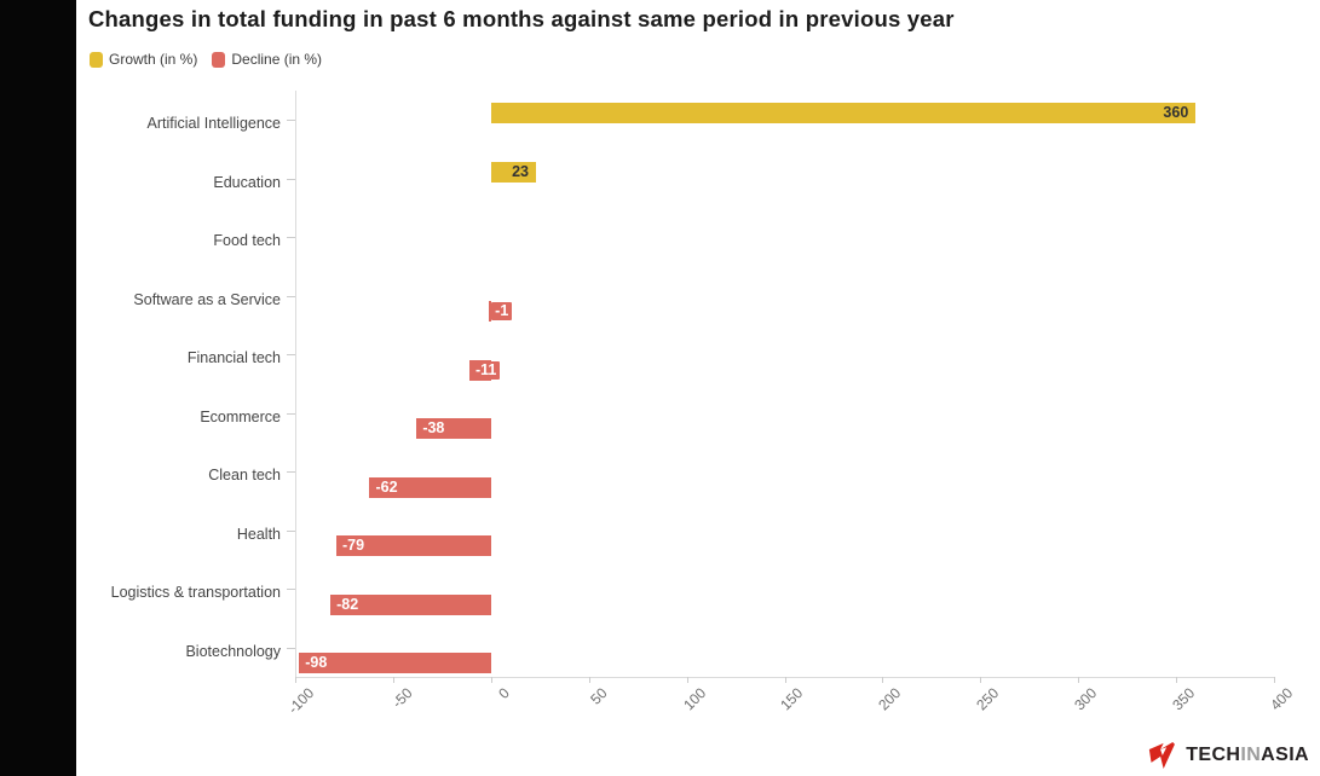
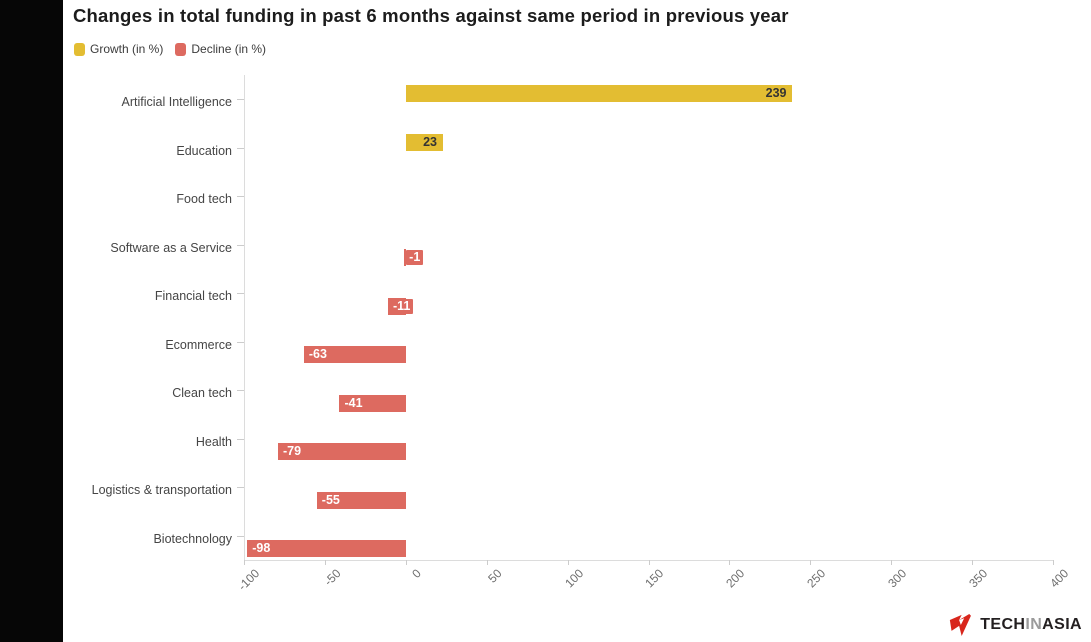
Growth (in %)/Artificial Intelligence: 360 -> 239
Decline (in %)/Ecommerce: -38 -> -63
Decline (in %)/Clean tech: -62 -> -41
Decline (in %)/Logistics & transportation: -82 -> -55
